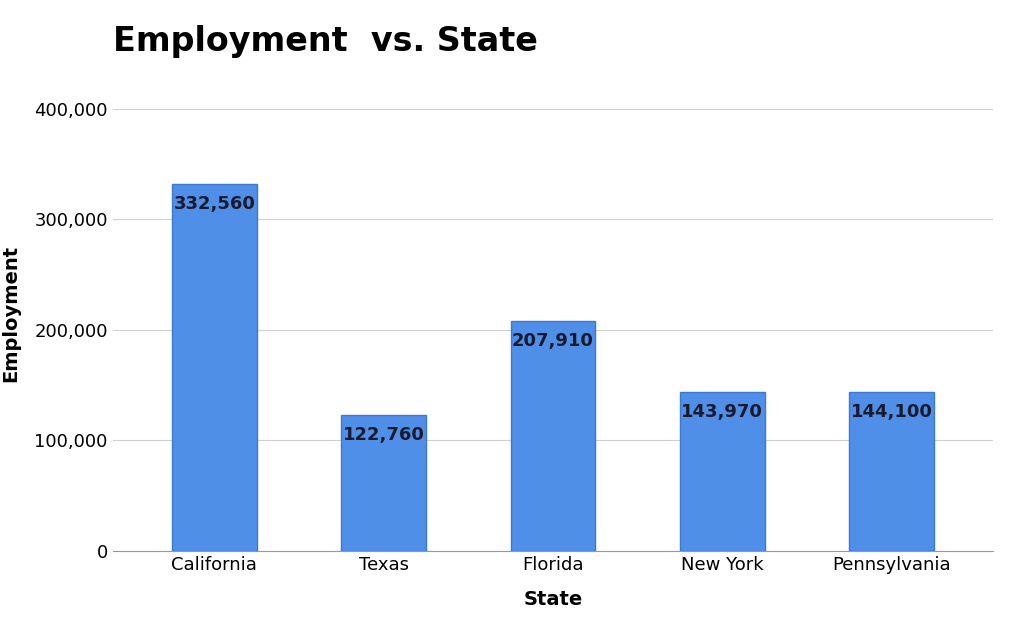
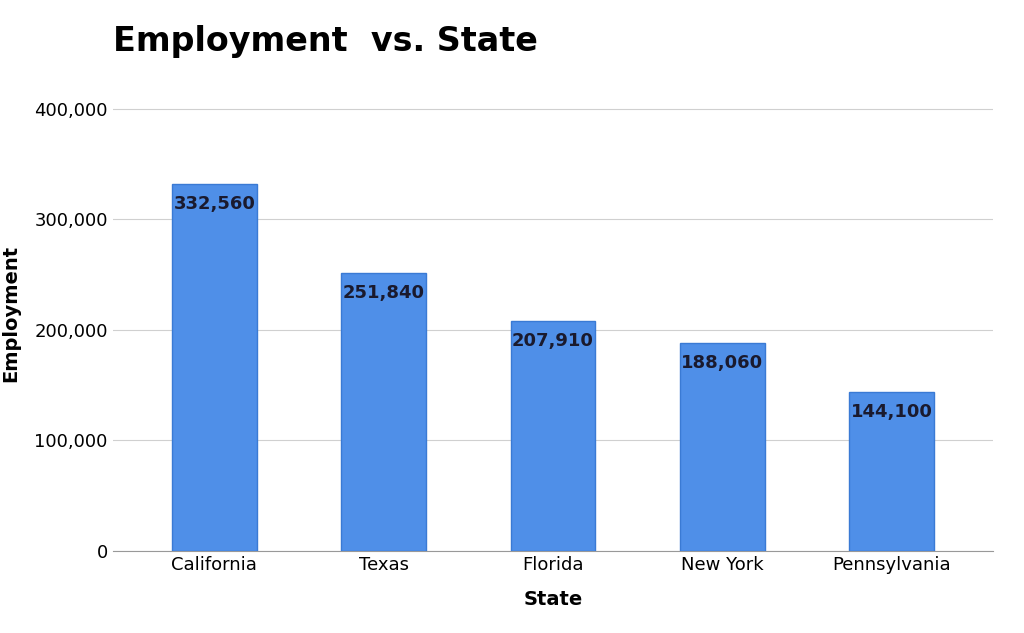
Texas: 122,760 -> 251,840
New York: 143,970 -> 188,060
